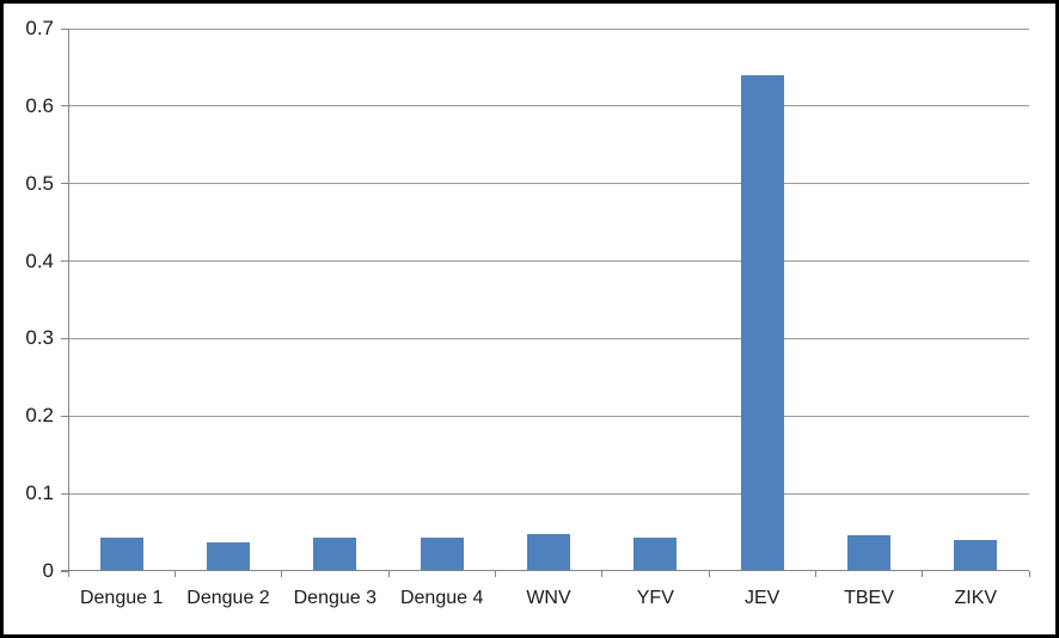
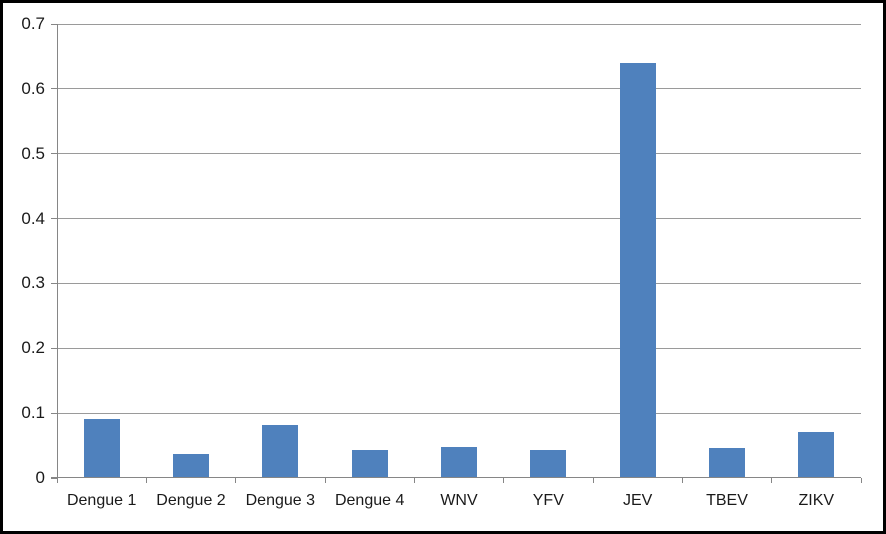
Dengue 1: 0.04 -> 0.09
Dengue 3: 0.04 -> 0.08
ZIKV: 0.04 -> 0.07
